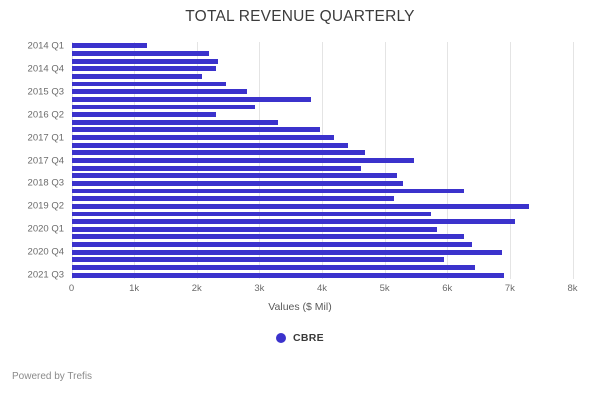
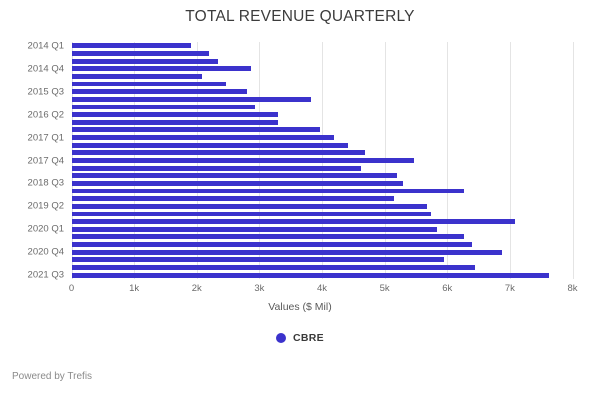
2014 Q1: 1.2k -> 1.9k
2014 Q4: 2.3k -> 2.9k
2016 Q2: 2.3k -> 3.3k
2019 Q2: 7.3k -> 5.7k
2021 Q3: 6.9k -> 7.6k
